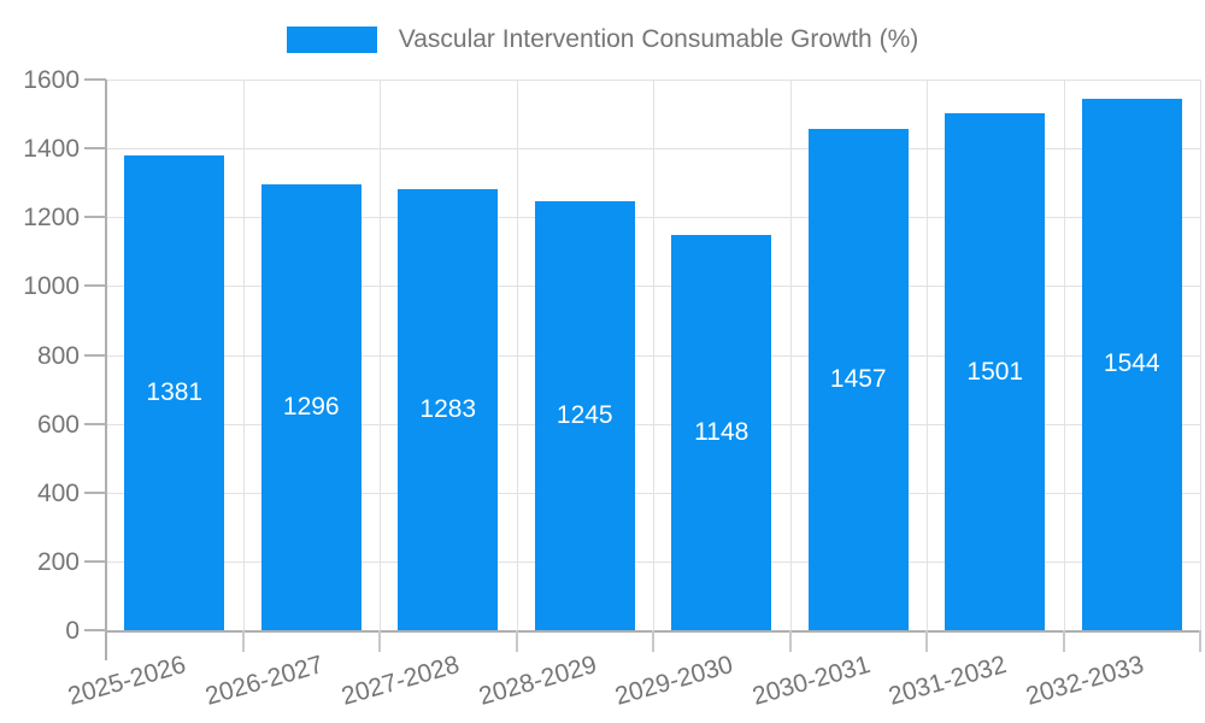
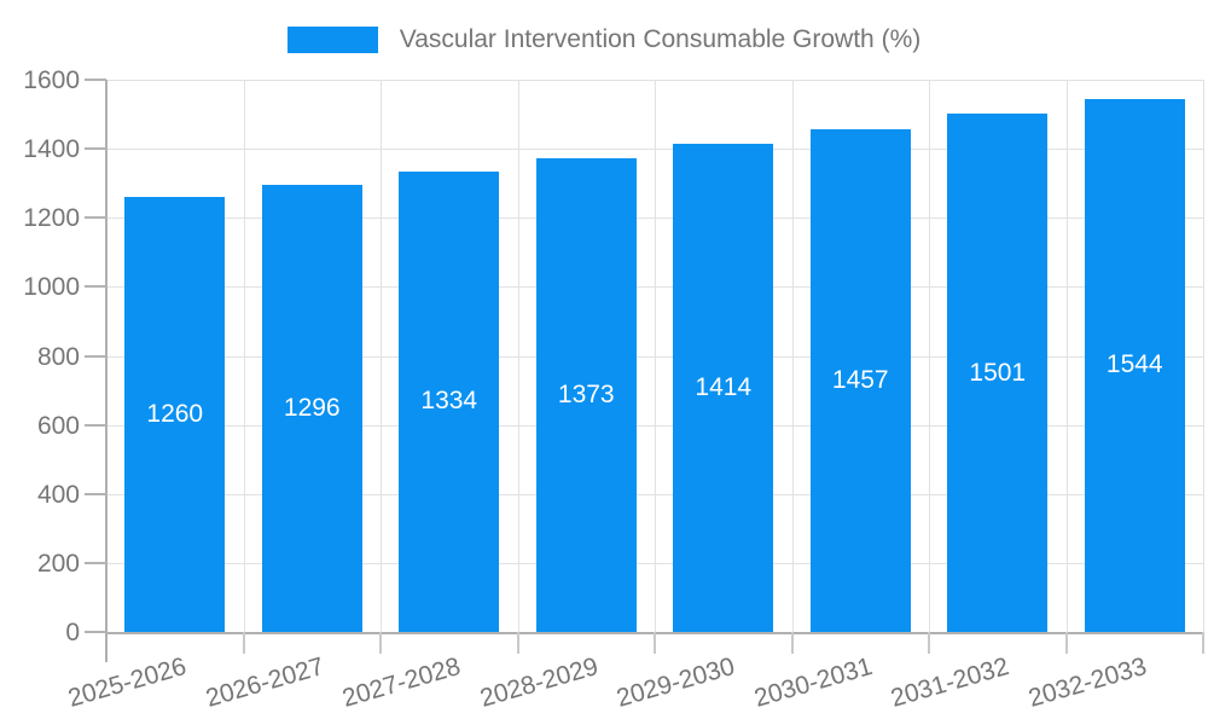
2025-2026: 1381 -> 1260
2027-2028: 1283 -> 1334
2028-2029: 1245 -> 1373
2029-2030: 1148 -> 1414
